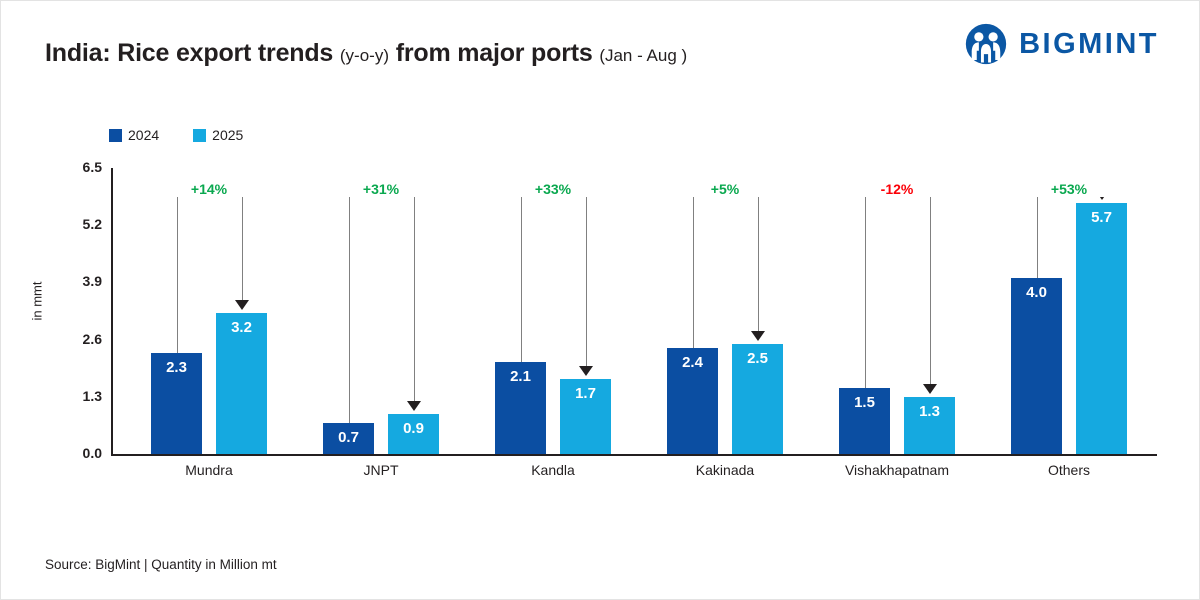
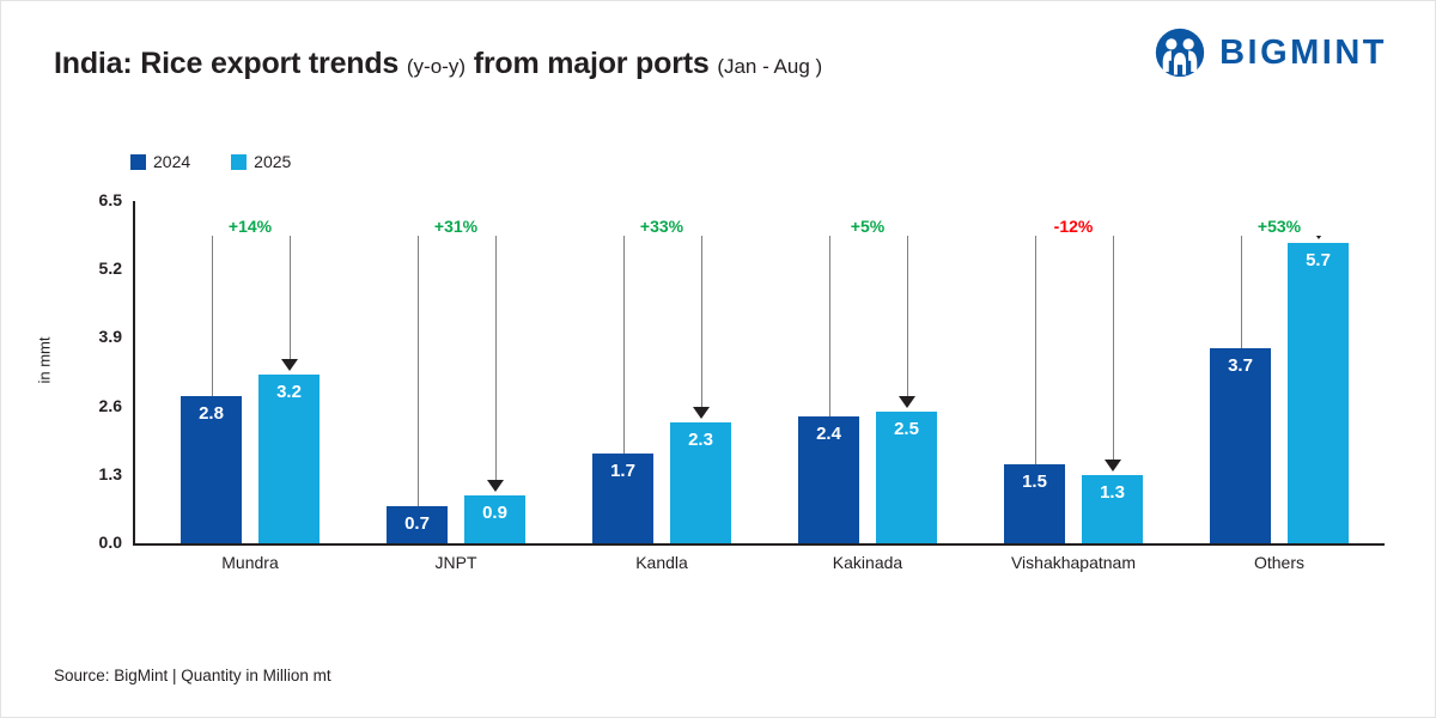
2024/Mundra: 2.3 -> 2.8
2024/Kandla: 2.1 -> 1.7
2025/Kandla: 1.7 -> 2.3
2024/Others: 4.0 -> 3.7
